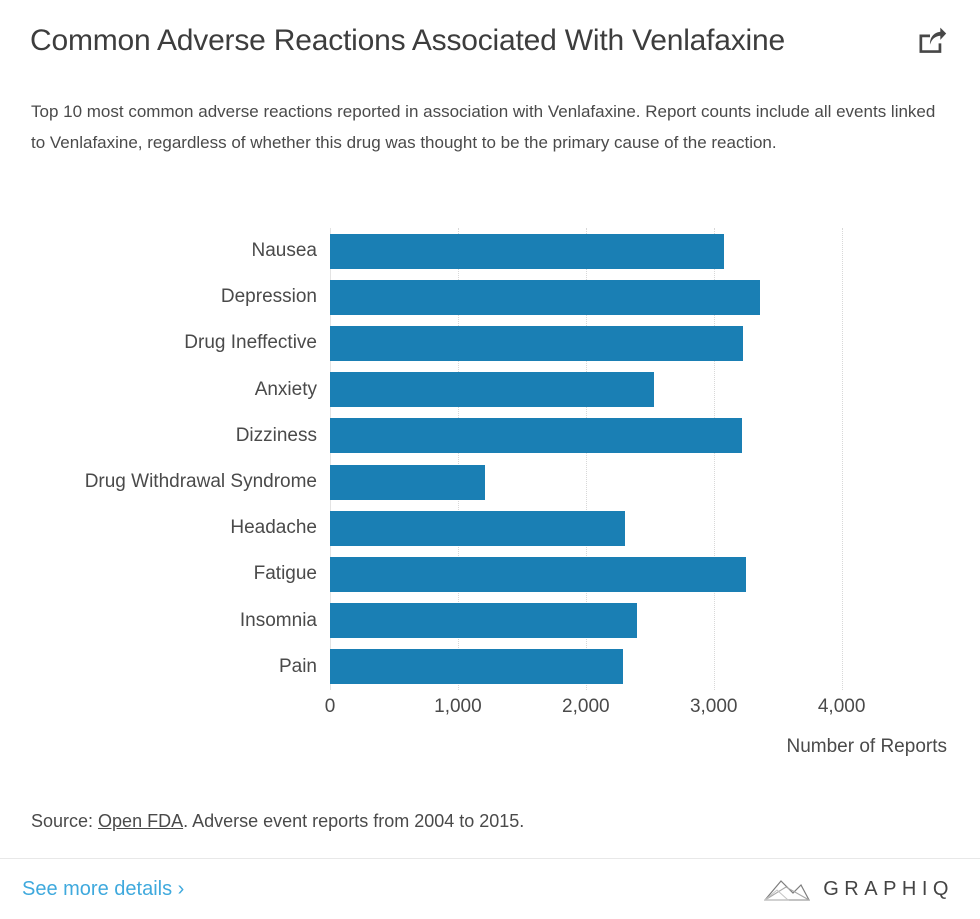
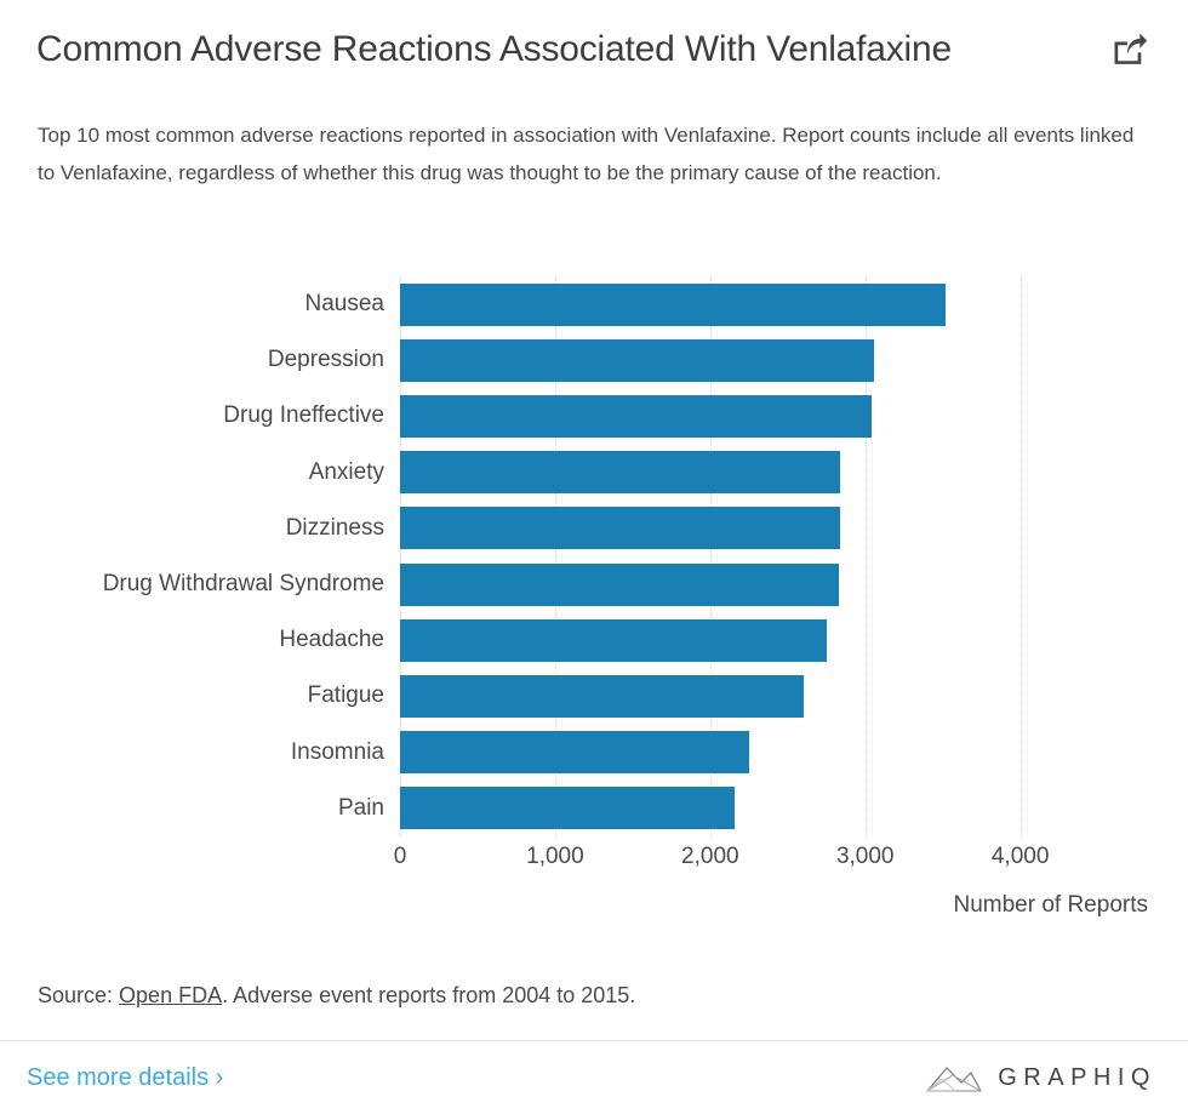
Nausea: 3080 -> 3520
Depression: 3360 -> 3060
Drug Ineffective: 3230 -> 3040
Anxiety: 2530 -> 2840
Dizziness: 3220 -> 2840
Drug Withdrawal Syndrome: 1210 -> 2830
Headache: 2310 -> 2750
Fatigue: 3250 -> 2600
Insomnia: 2400 -> 2250
Pain: 2290 -> 2160
